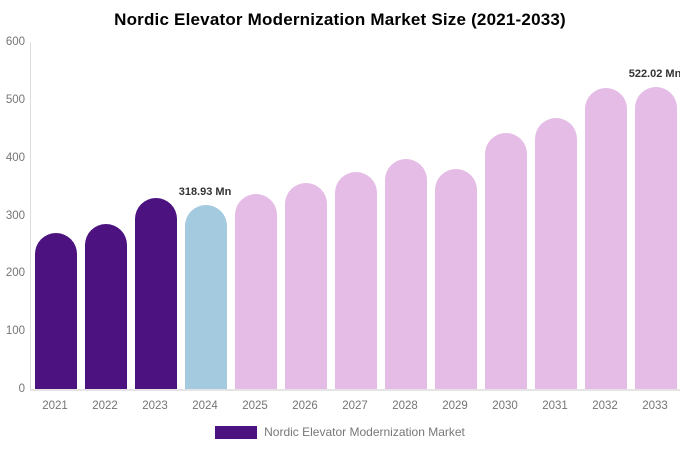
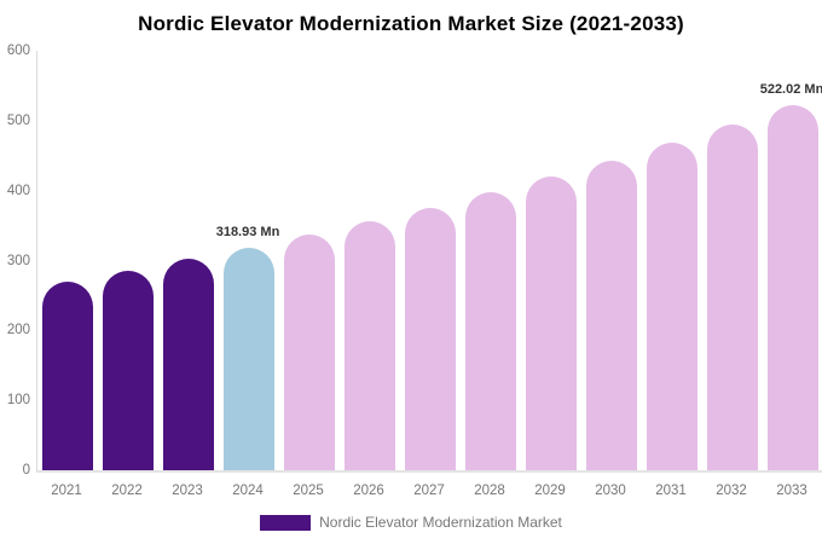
2023: 330 -> 300
2029: 380 -> 420
2032: 520 -> 490
